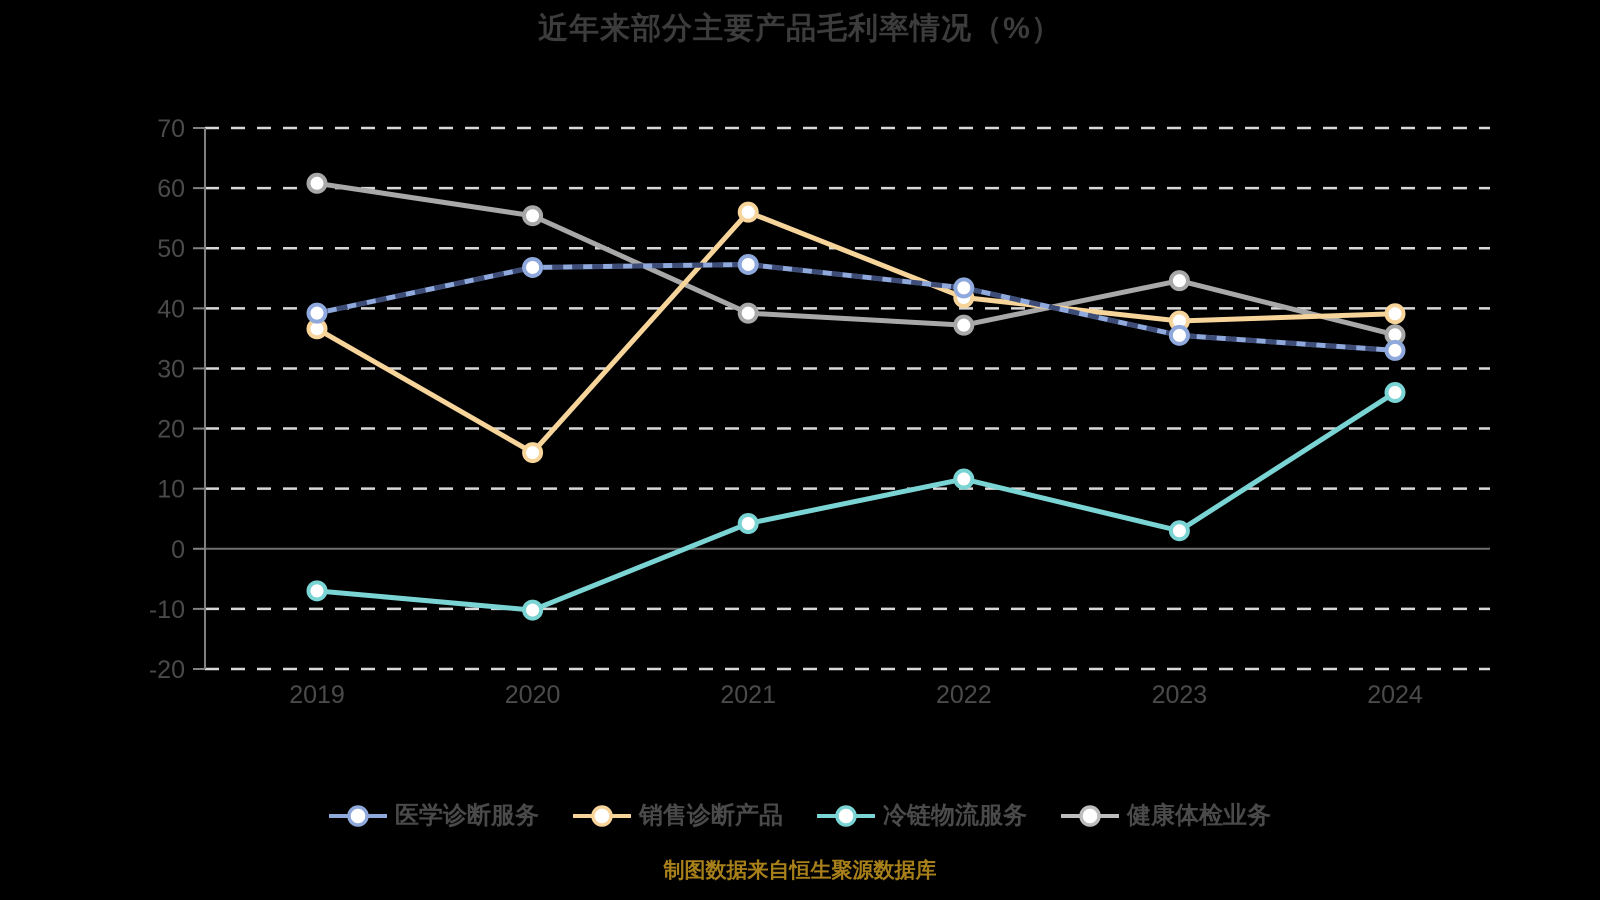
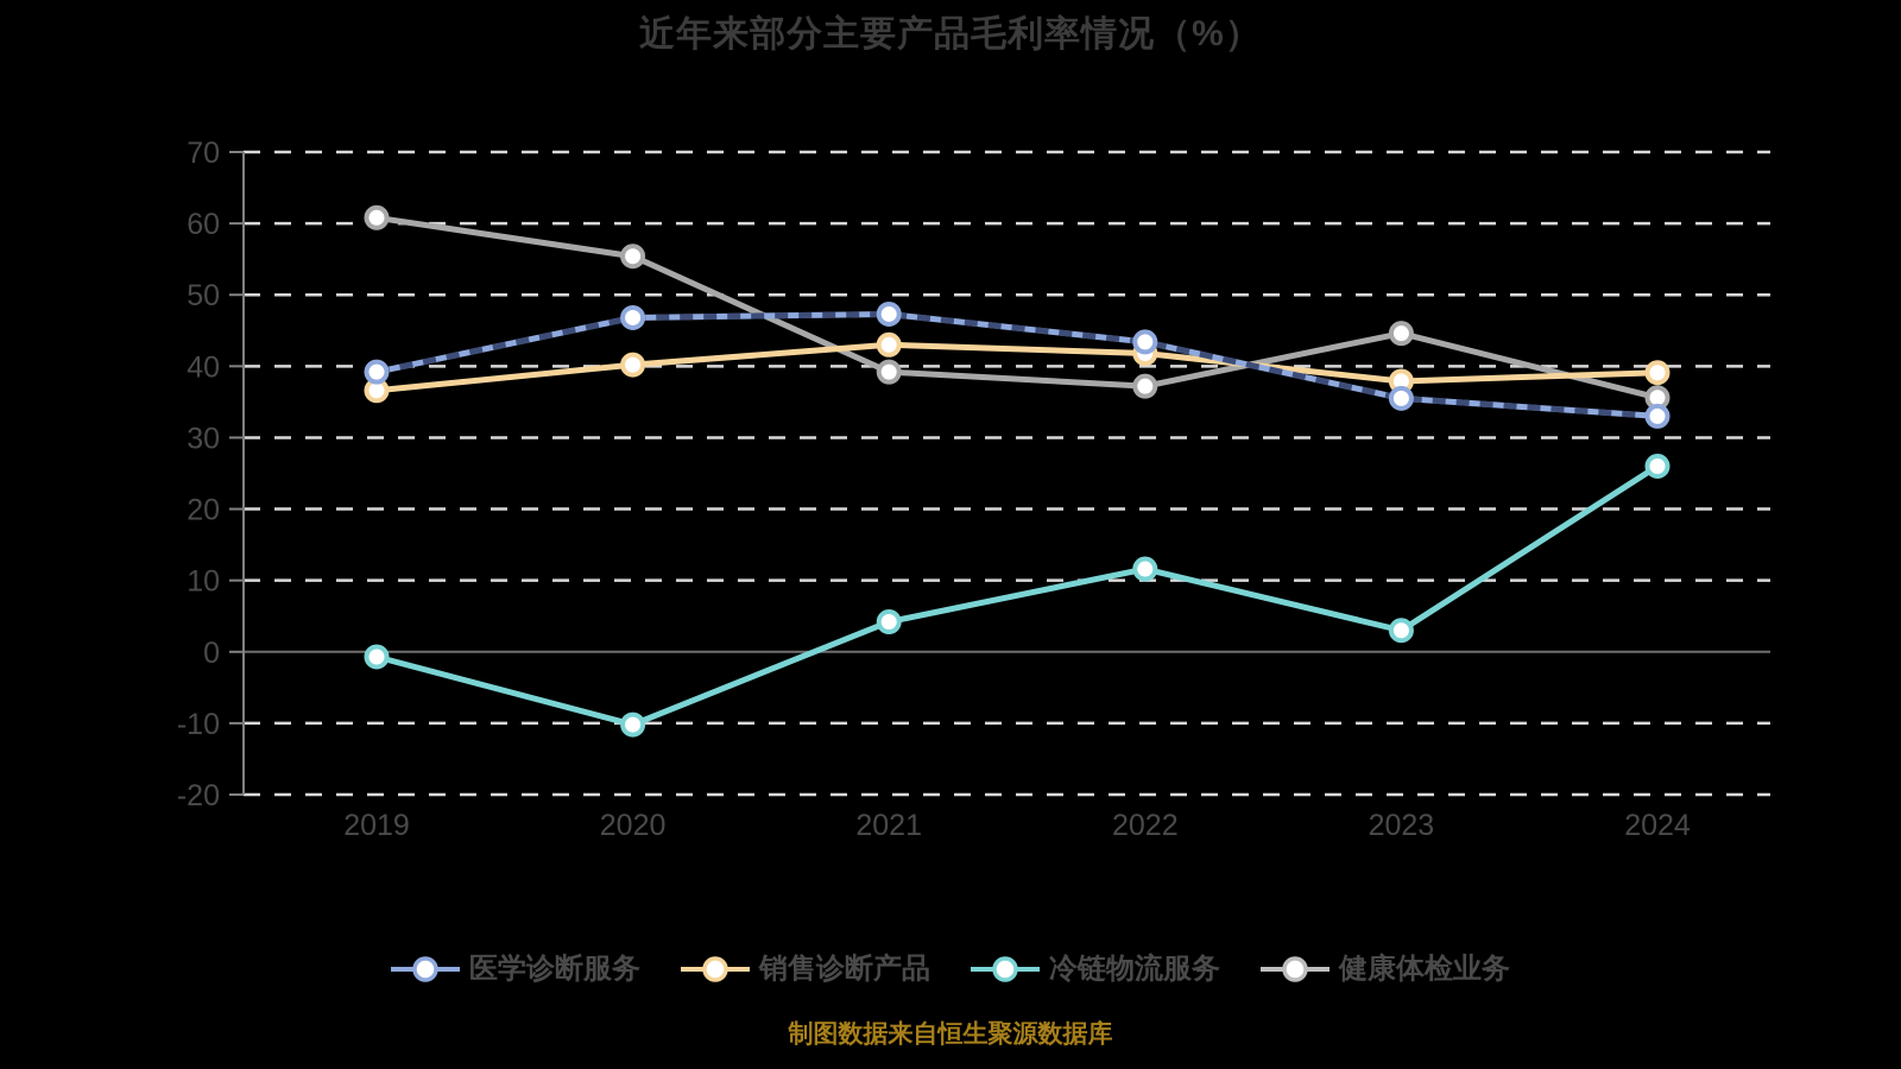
冷链物流服务/2019: -7 -> -1
销售诊断产品/2020: 16 -> 40
销售诊断产品/2021: 56 -> 43
